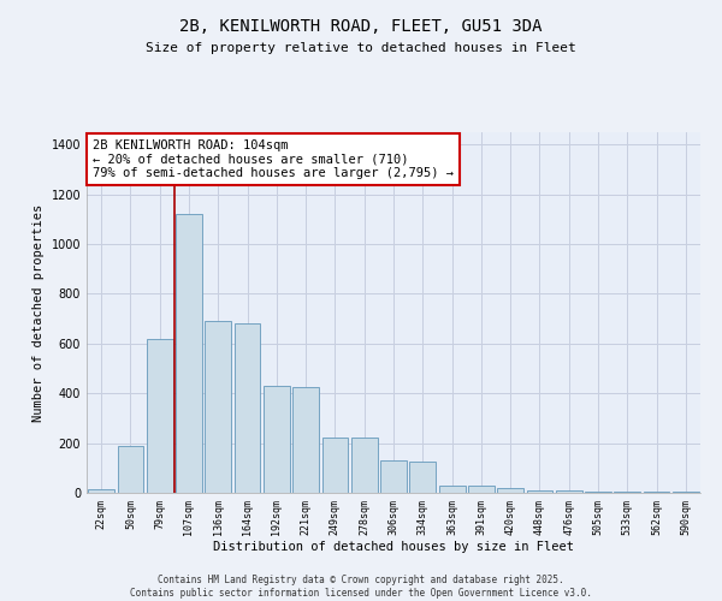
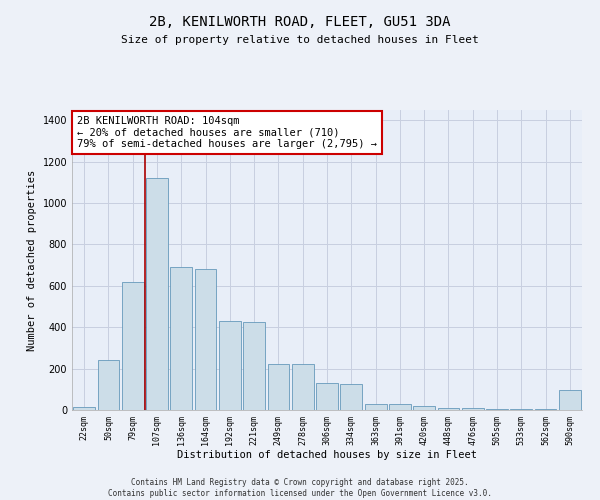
50sqm: 190 -> 240
590sqm: 5 -> 95
